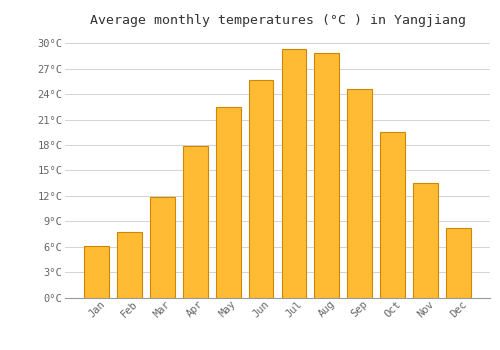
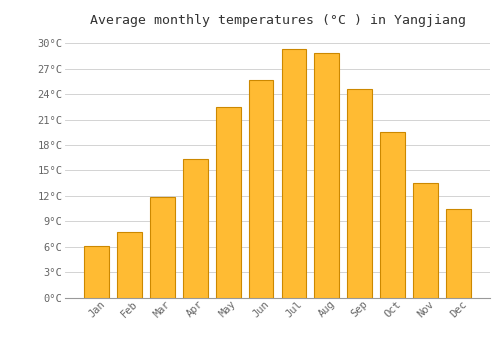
Apr: 17.9°C -> 16.4°C
Dec: 8.2°C -> 10.4°C
